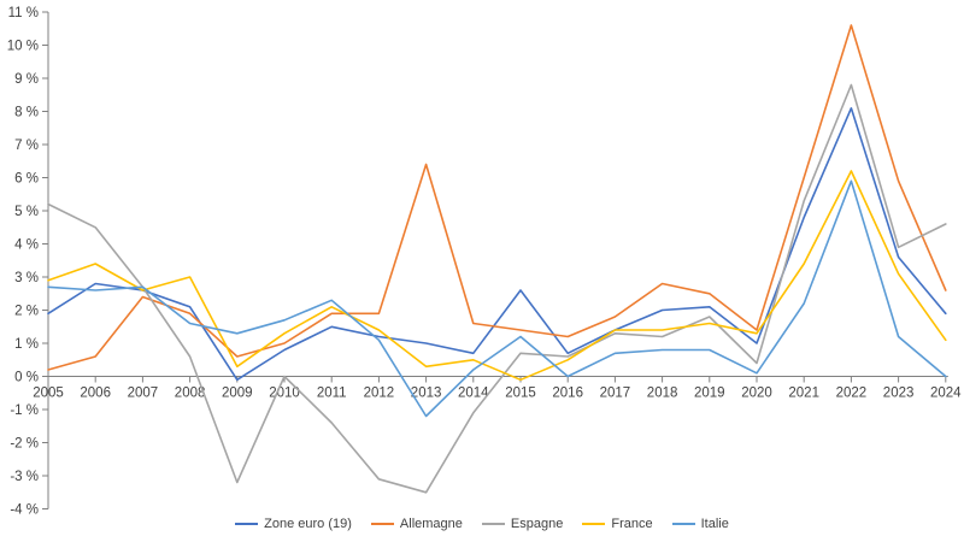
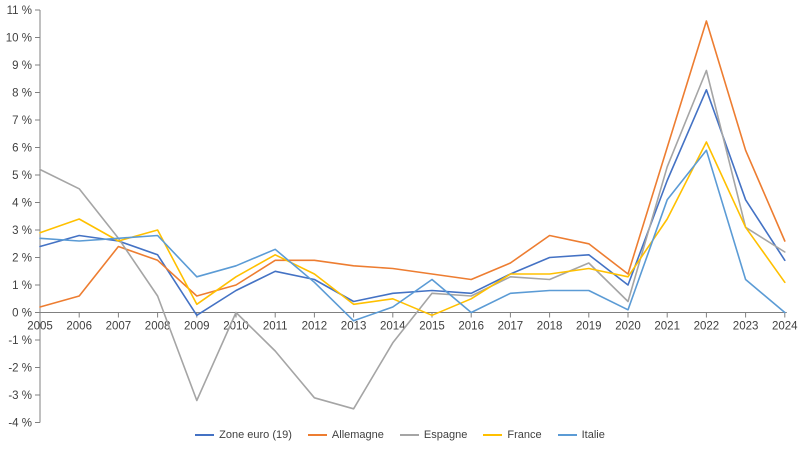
Zone euro (19)/2005: 1.9% -> 2.4%
Italie/2008: 1.6% -> 2.8%
Zone euro (19)/2013: 1.0% -> 0.4%
Allemagne/2013: 6.4% -> 1.7%
Italie/2013: -1.2% -> -0.3%
Zone euro (19)/2015: 2.6% -> 0.8%
Italie/2021: 2.2% -> 4.1%
Zone euro (19)/2023: 3.6% -> 4.1%
Espagne/2023: 3.9% -> 3.1%
Espagne/2024: 4.6% -> 2.2%
